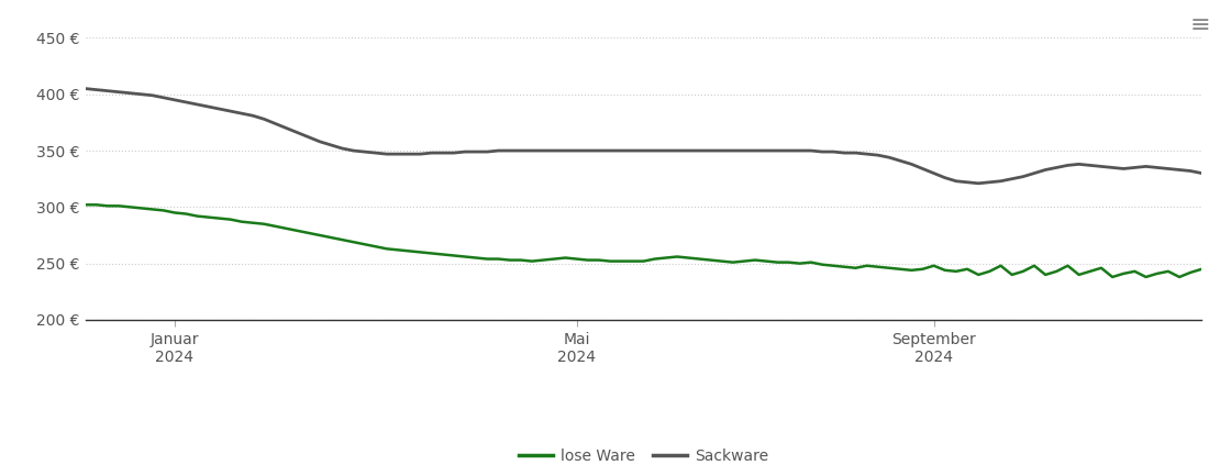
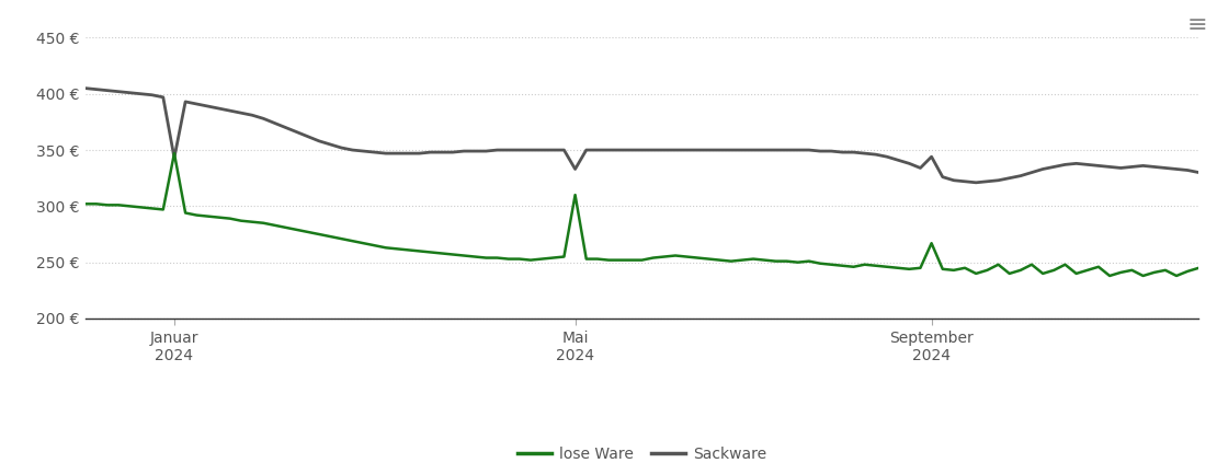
lose Ware/Januar 2024: 295 € -> 347 €
Sackware/Januar 2024: 395 € -> 343 €
lose Ware/Mai 2024: 254 € -> 310 €
Sackware/Mai 2024: 350 € -> 333 €
lose Ware/September 2024: 248 € -> 267 €
Sackware/September 2024: 330 € -> 344 €
